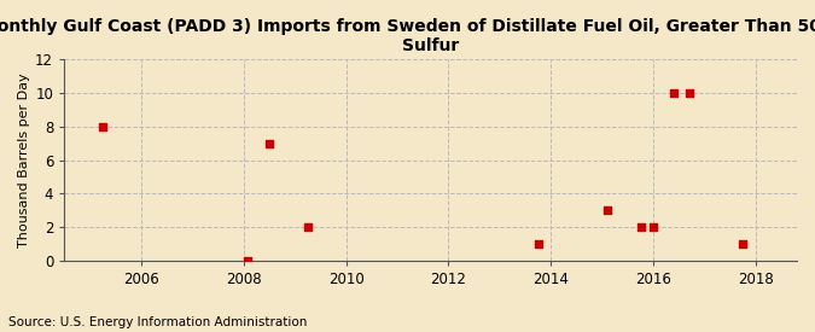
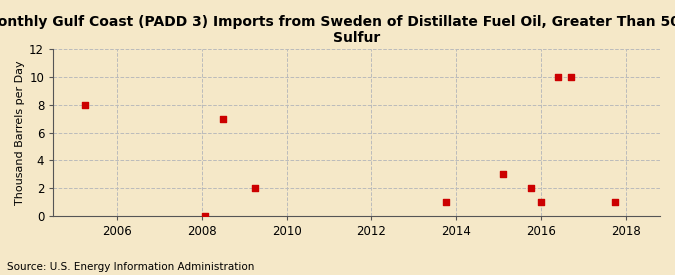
2016: 2 -> 1
